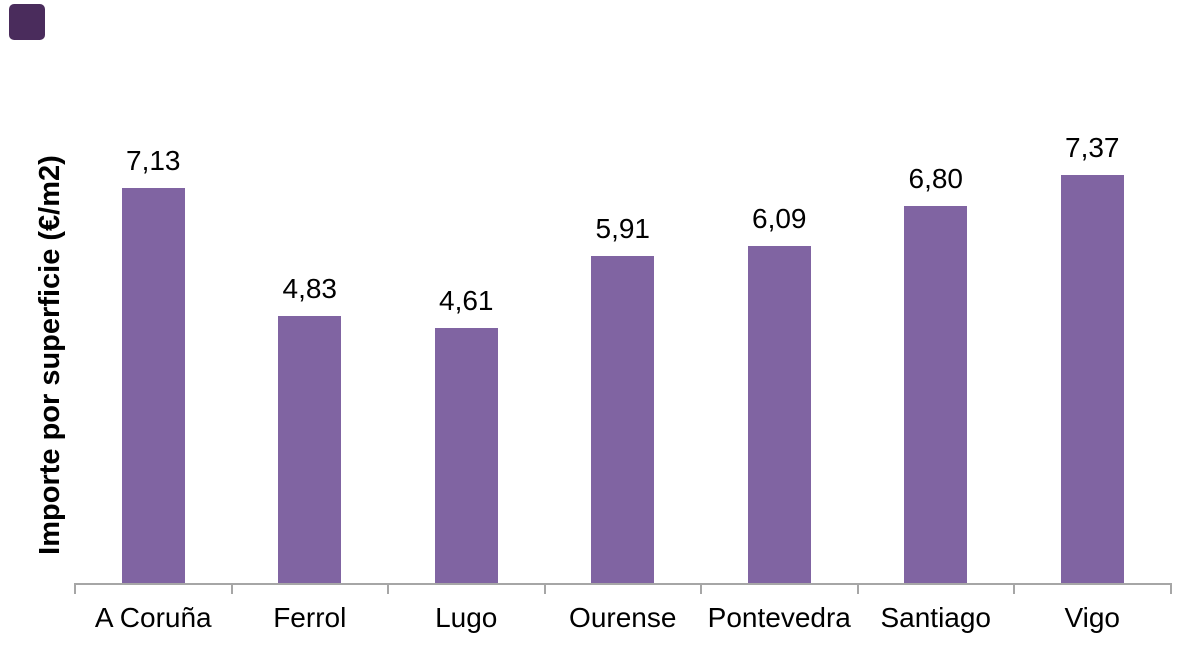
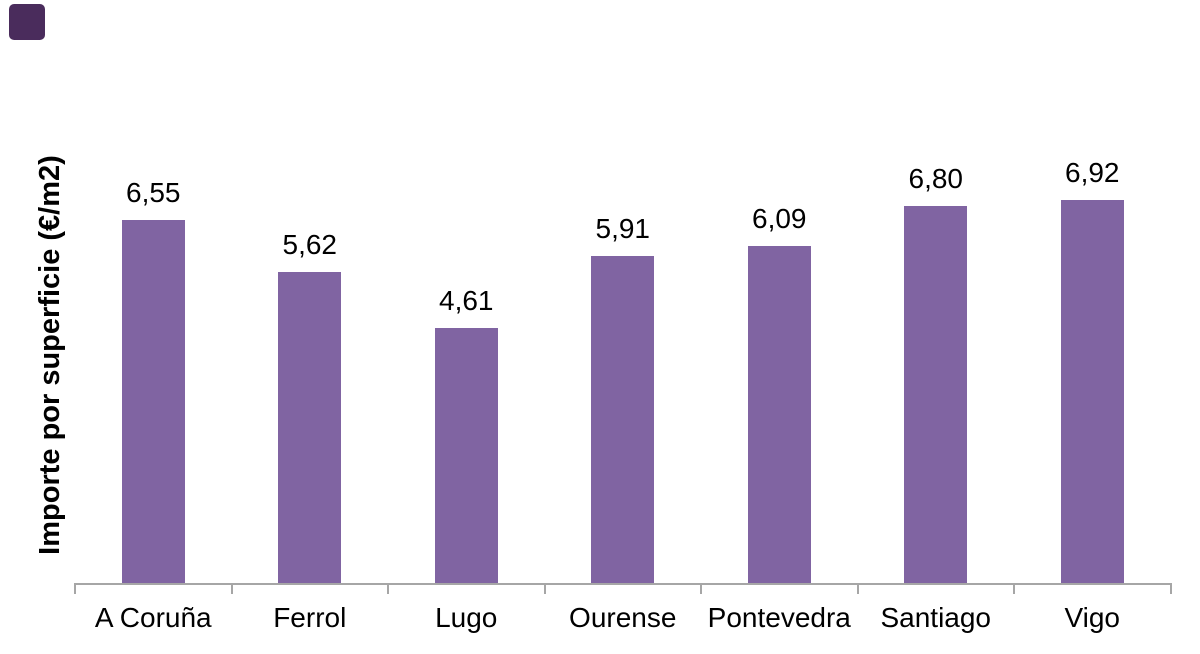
A Coruña: 7,13 -> 6,55
Ferrol: 4,83 -> 5,62
Vigo: 7,37 -> 6,92
